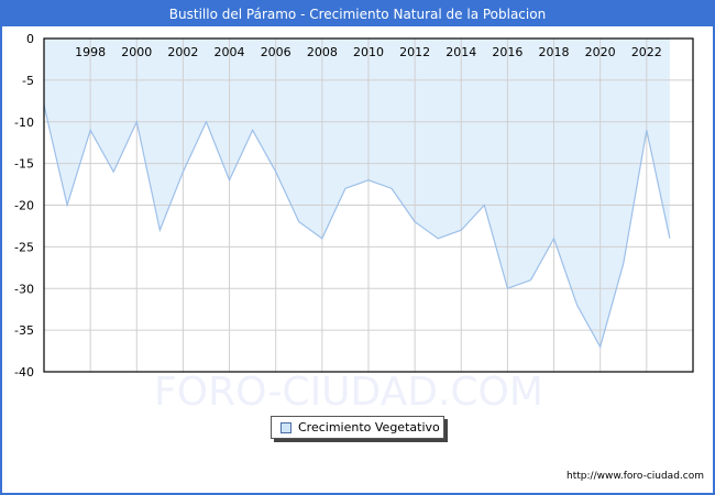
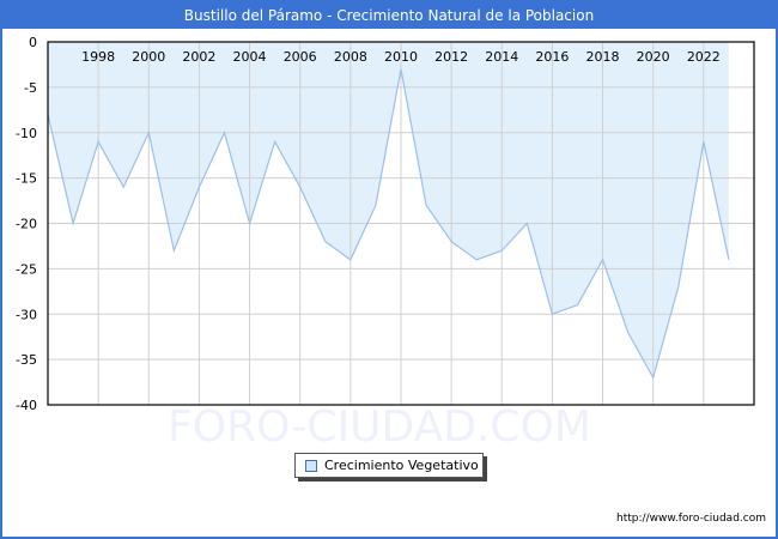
2004: -17 -> -20
2010: -17 -> -3
